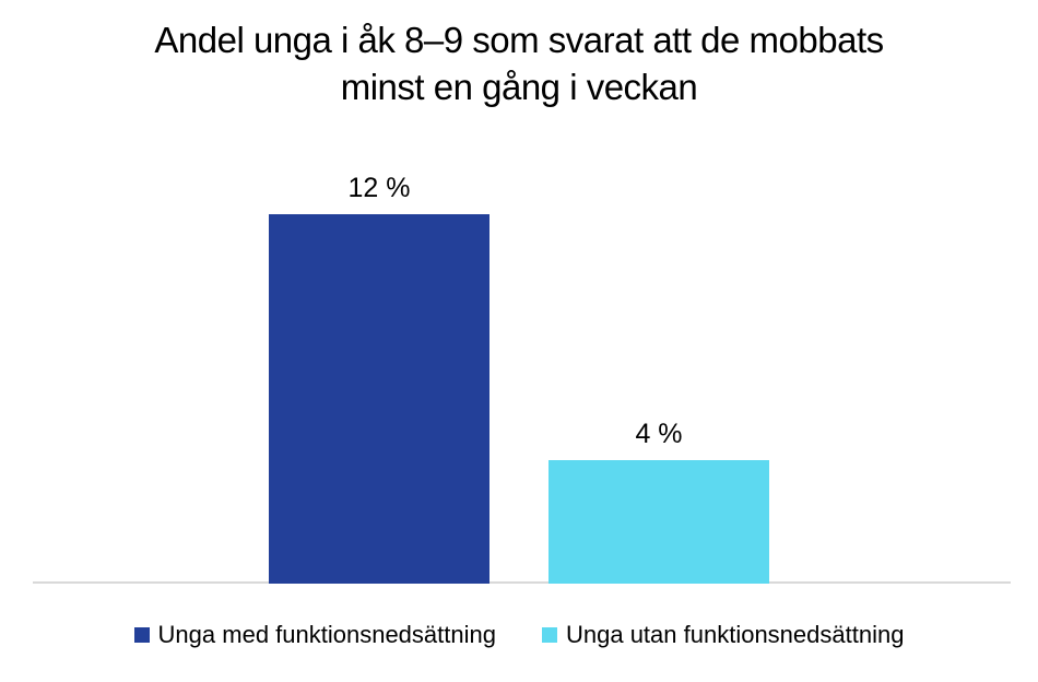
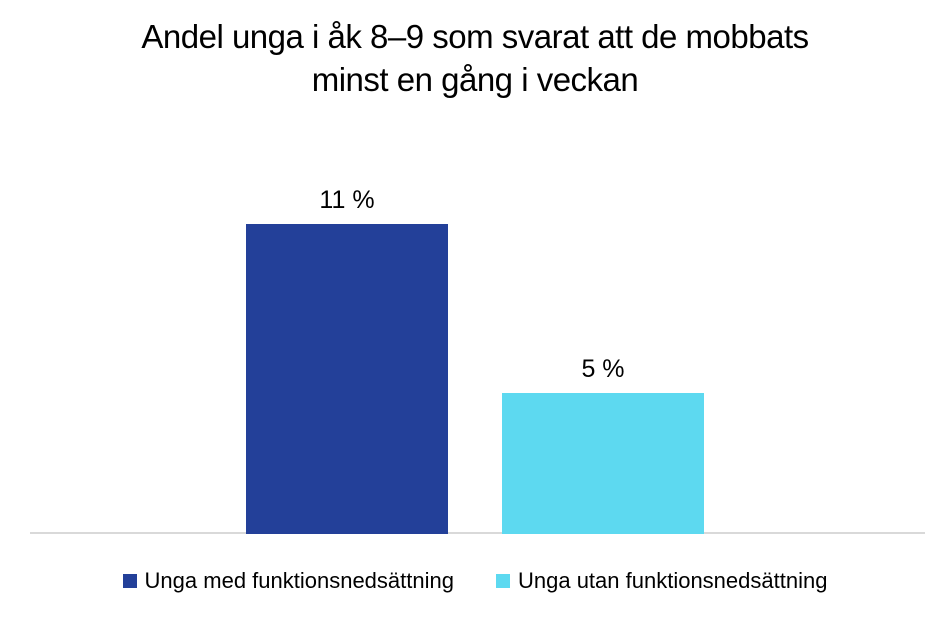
Unga med funktionsnedsättning: 12 -> 11
Unga utan funktionsnedsättning: 4 -> 5
